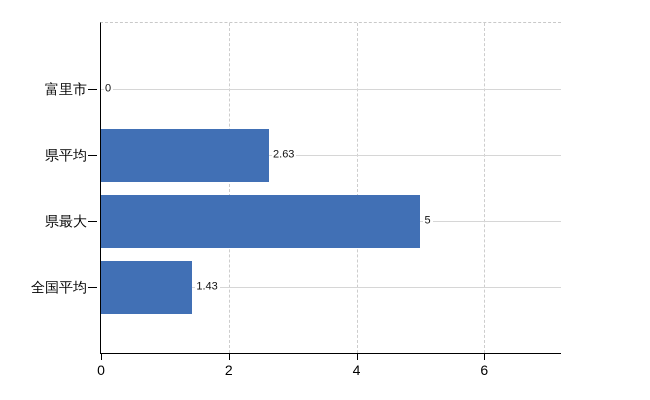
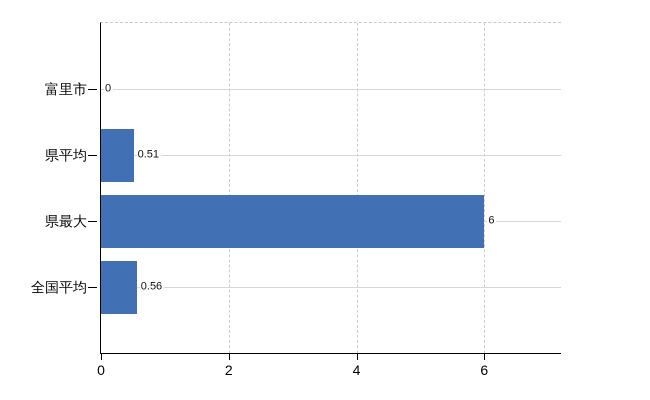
県平均: 2.63 -> 0.51
県最大: 5 -> 6
全国平均: 1.43 -> 0.56
